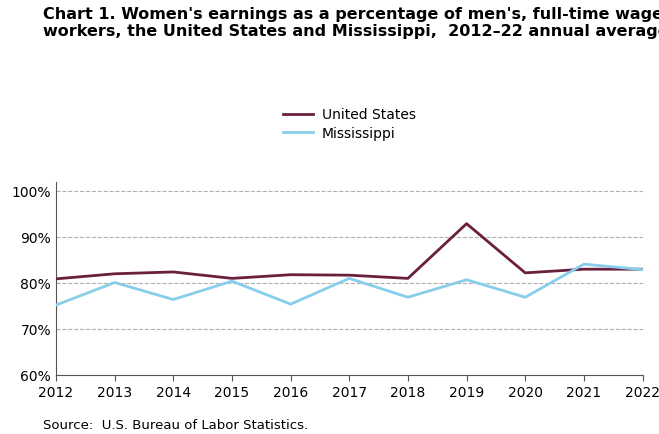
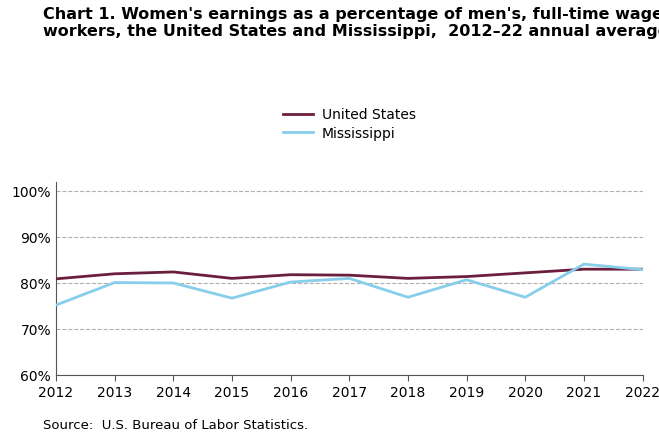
Mississippi/2014: 76.5% -> 80.1%
Mississippi/2015: 80.5% -> 76.8%
Mississippi/2016: 75.5% -> 80.3%
United States/2019: 93.0% -> 81.5%
